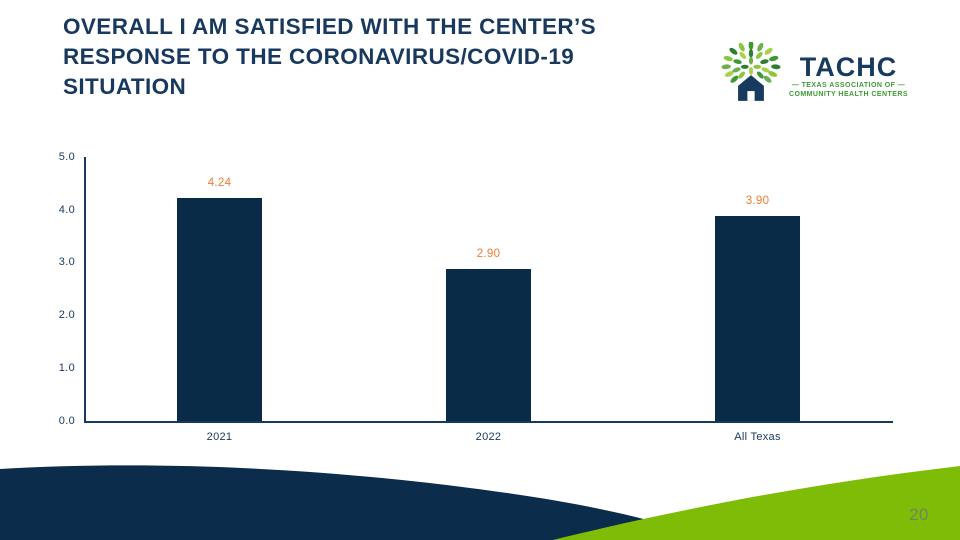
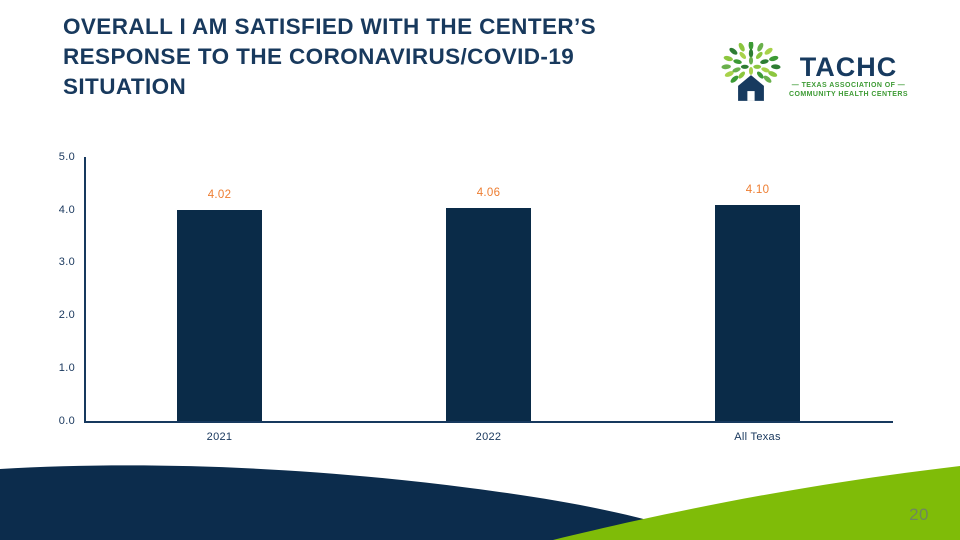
2021: 4.24 -> 4.02
2022: 2.90 -> 4.06
All Texas: 3.90 -> 4.10
